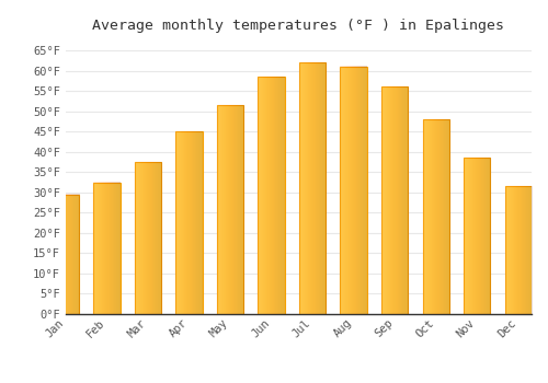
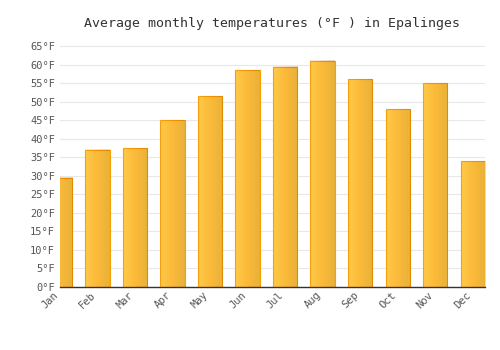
Feb: 32.5°F -> 37.0°F
Jul: 62.0°F -> 59.5°F
Nov: 38.5°F -> 55.0°F
Dec: 31.5°F -> 34.0°F
